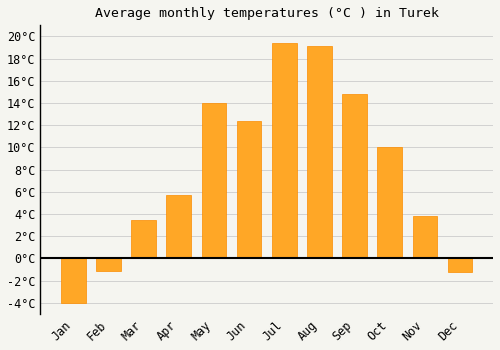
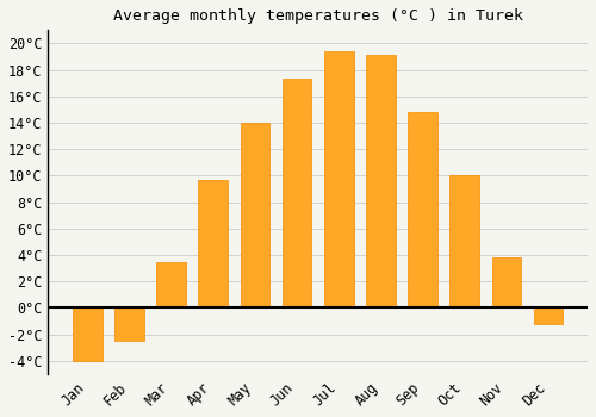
Feb: -1.1°C -> -2.5°C
Apr: 5.7°C -> 9.7°C
Jun: 12.4°C -> 17.3°C
